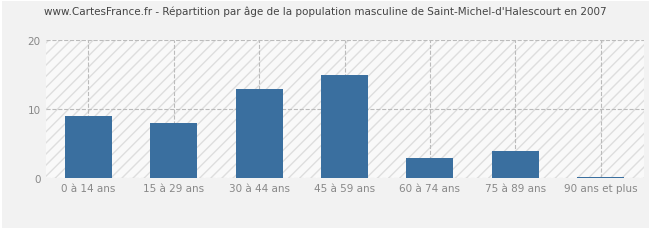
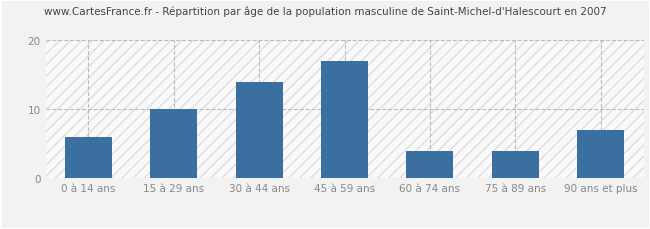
0 à 14 ans: 9.0 -> 6.0
15 à 29 ans: 8.0 -> 10.0
30 à 44 ans: 13.0 -> 14.0
45 à 59 ans: 15.0 -> 17.0
60 à 74 ans: 3.0 -> 4.0
90 ans et plus: 0.2 -> 7.0
